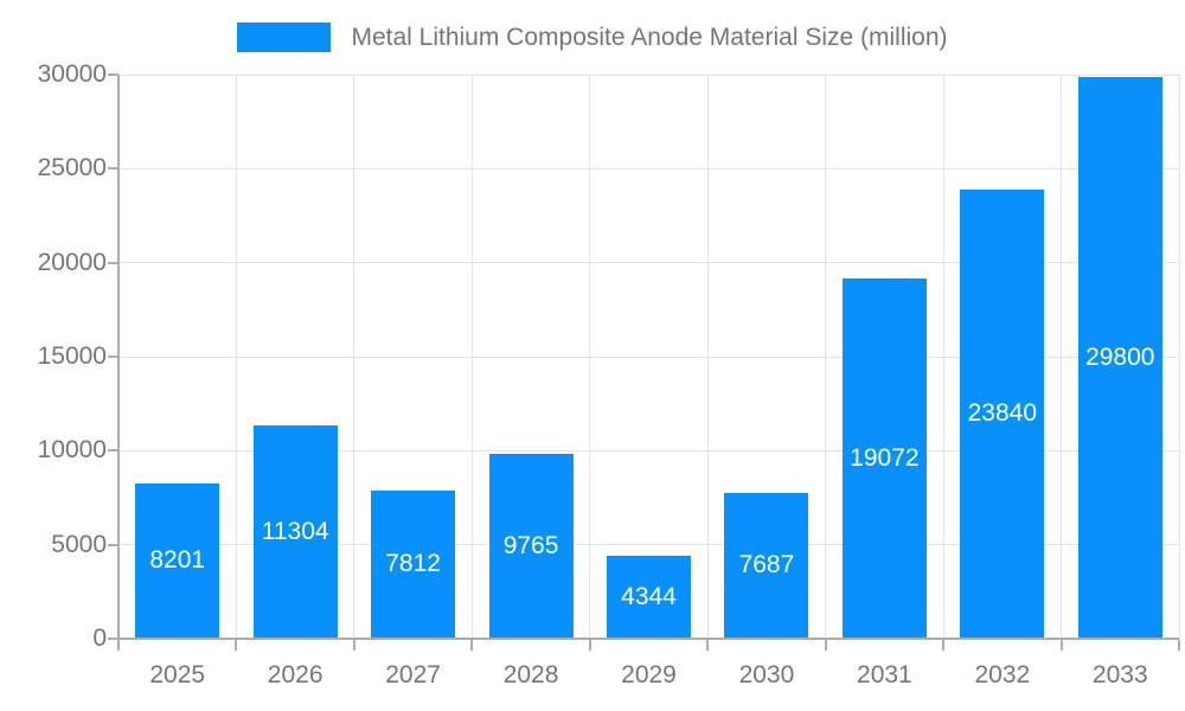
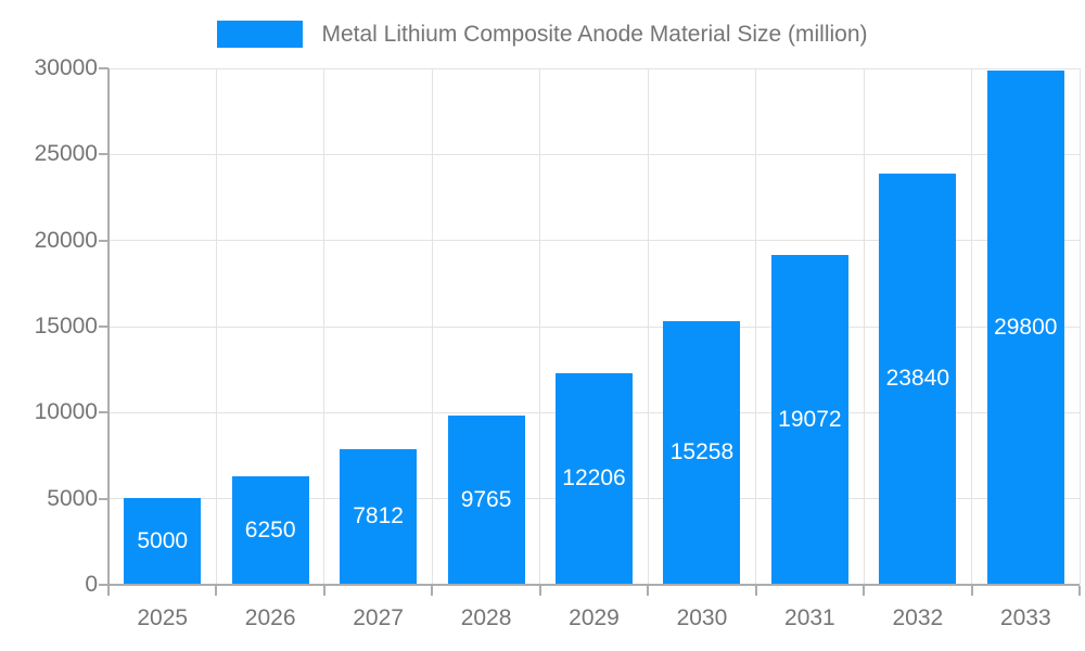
2025: 8201 -> 5000
2026: 11304 -> 6250
2029: 4344 -> 12206
2030: 7687 -> 15258
